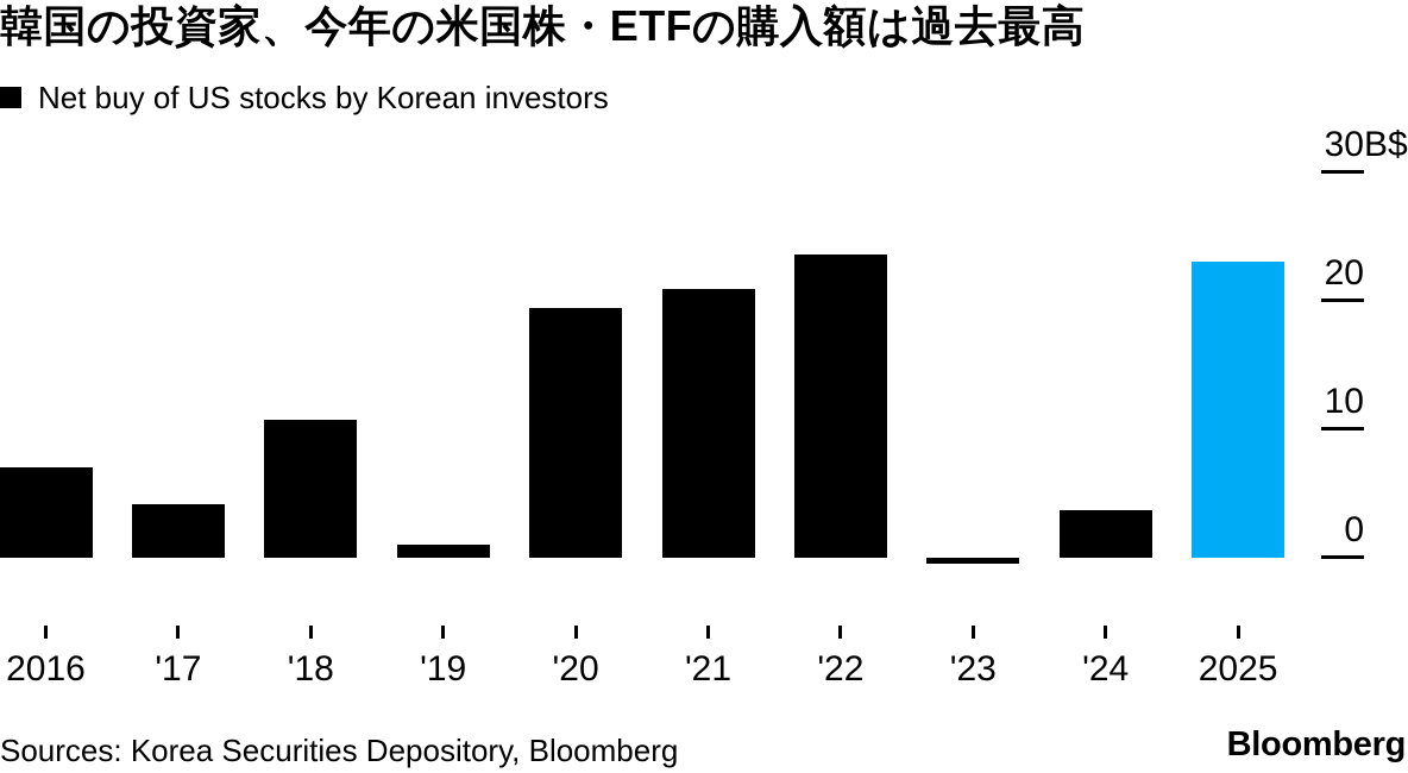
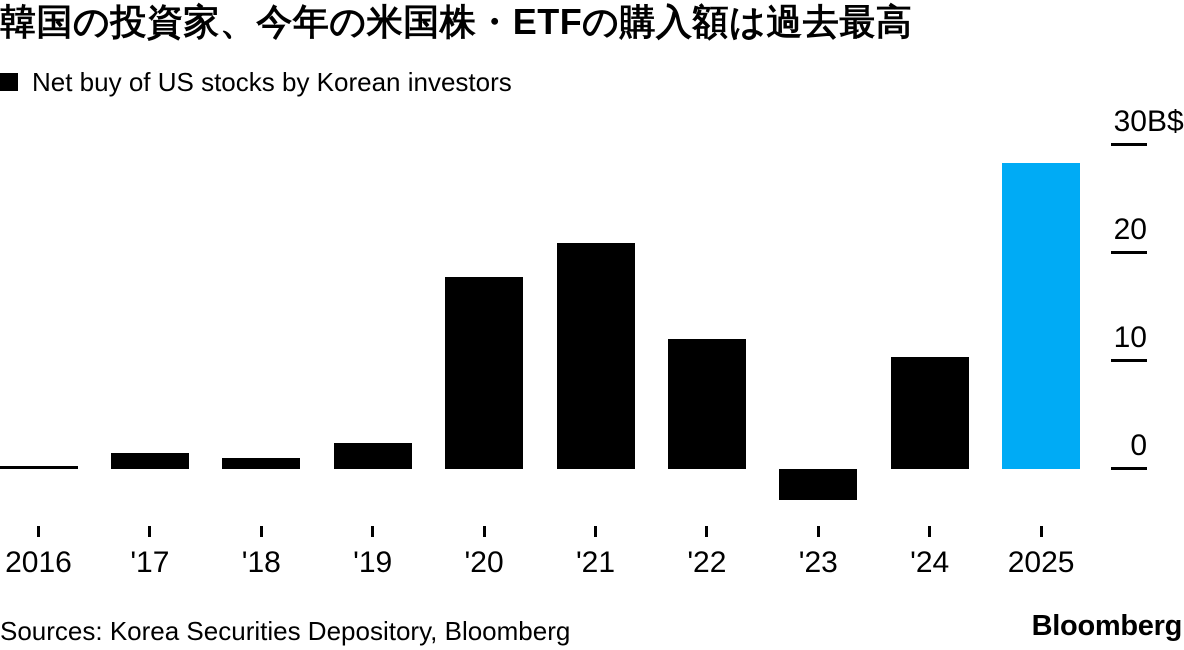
2016: 7.0 -> 0.2
'17: 4.2 -> 1.5
'18: 10.7 -> 1.0
'19: 1.0 -> 2.4
'20: 19.4 -> 17.8
'22: 23.6 -> 12.0
'23: -0.5 -> -2.9
'24: 3.7 -> 10.4
2025: 23.1 -> 28.3
